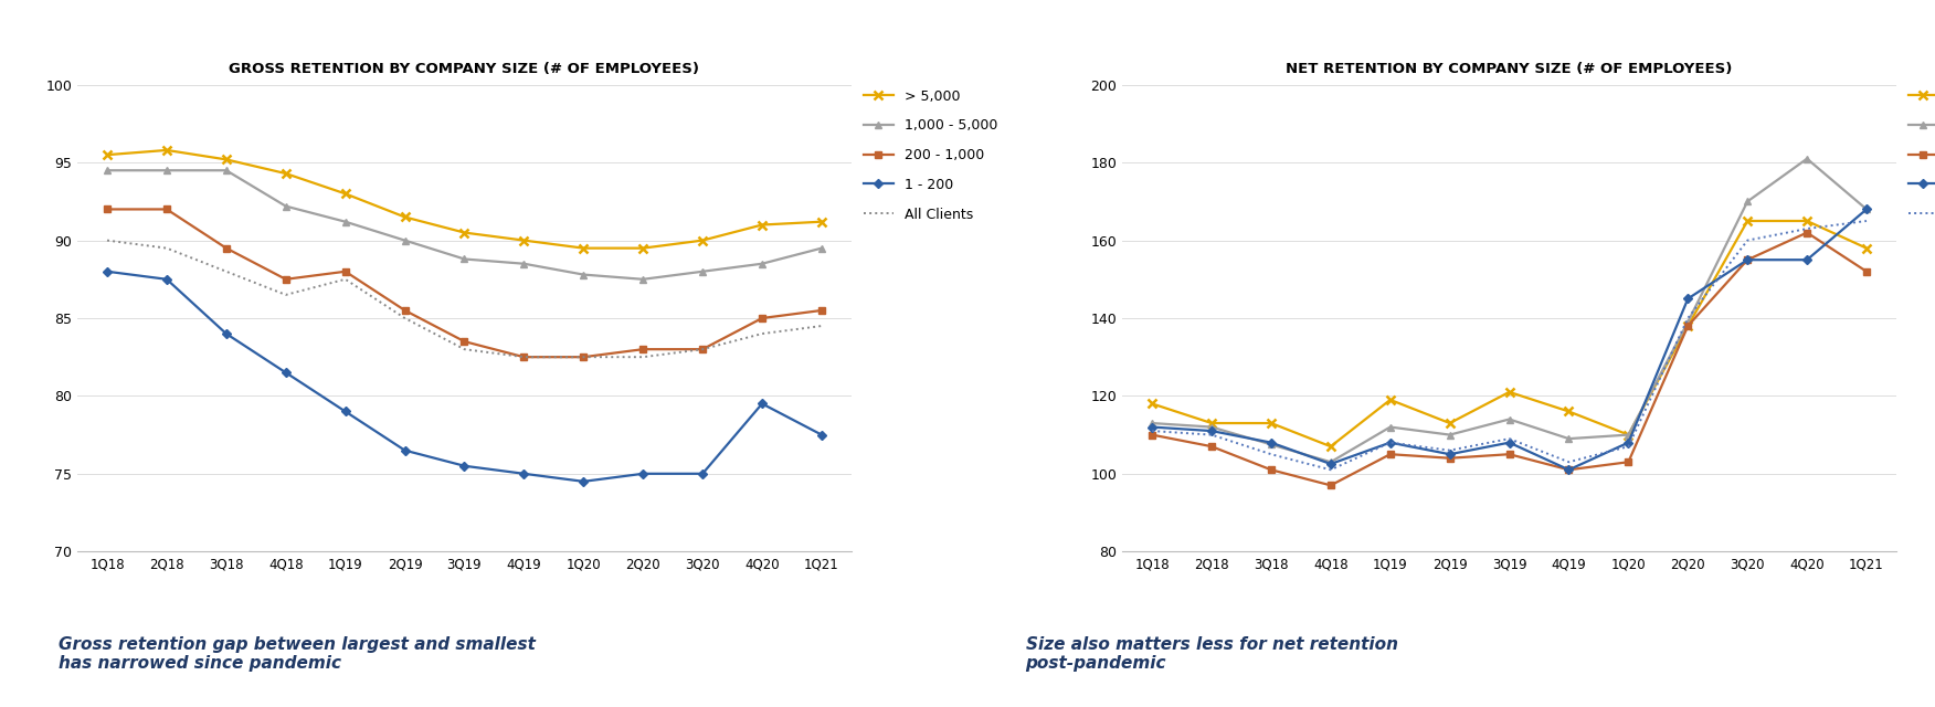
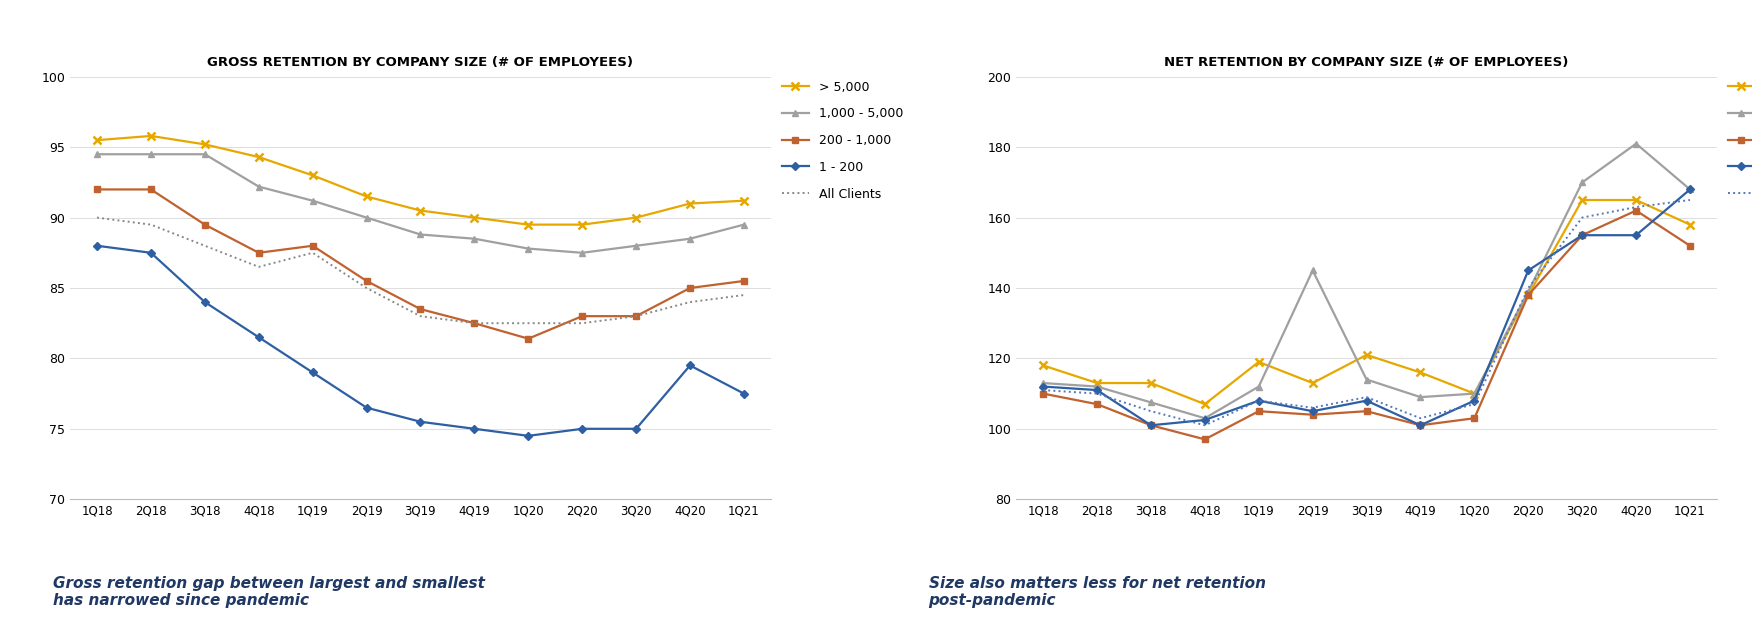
GROSS RETENTION BY COMPANY SIZE (# OF EMPLOYEES)/200 - 1,000/1Q20: 82.5 -> 81.4
NET RETENTION BY COMPANY SIZE (# OF EMPLOYEES)/1 - 200/3Q18: 108.0 -> 101.0
NET RETENTION BY COMPANY SIZE (# OF EMPLOYEES)/1,000 - 5,000/2Q19: 110.0 -> 145.0
